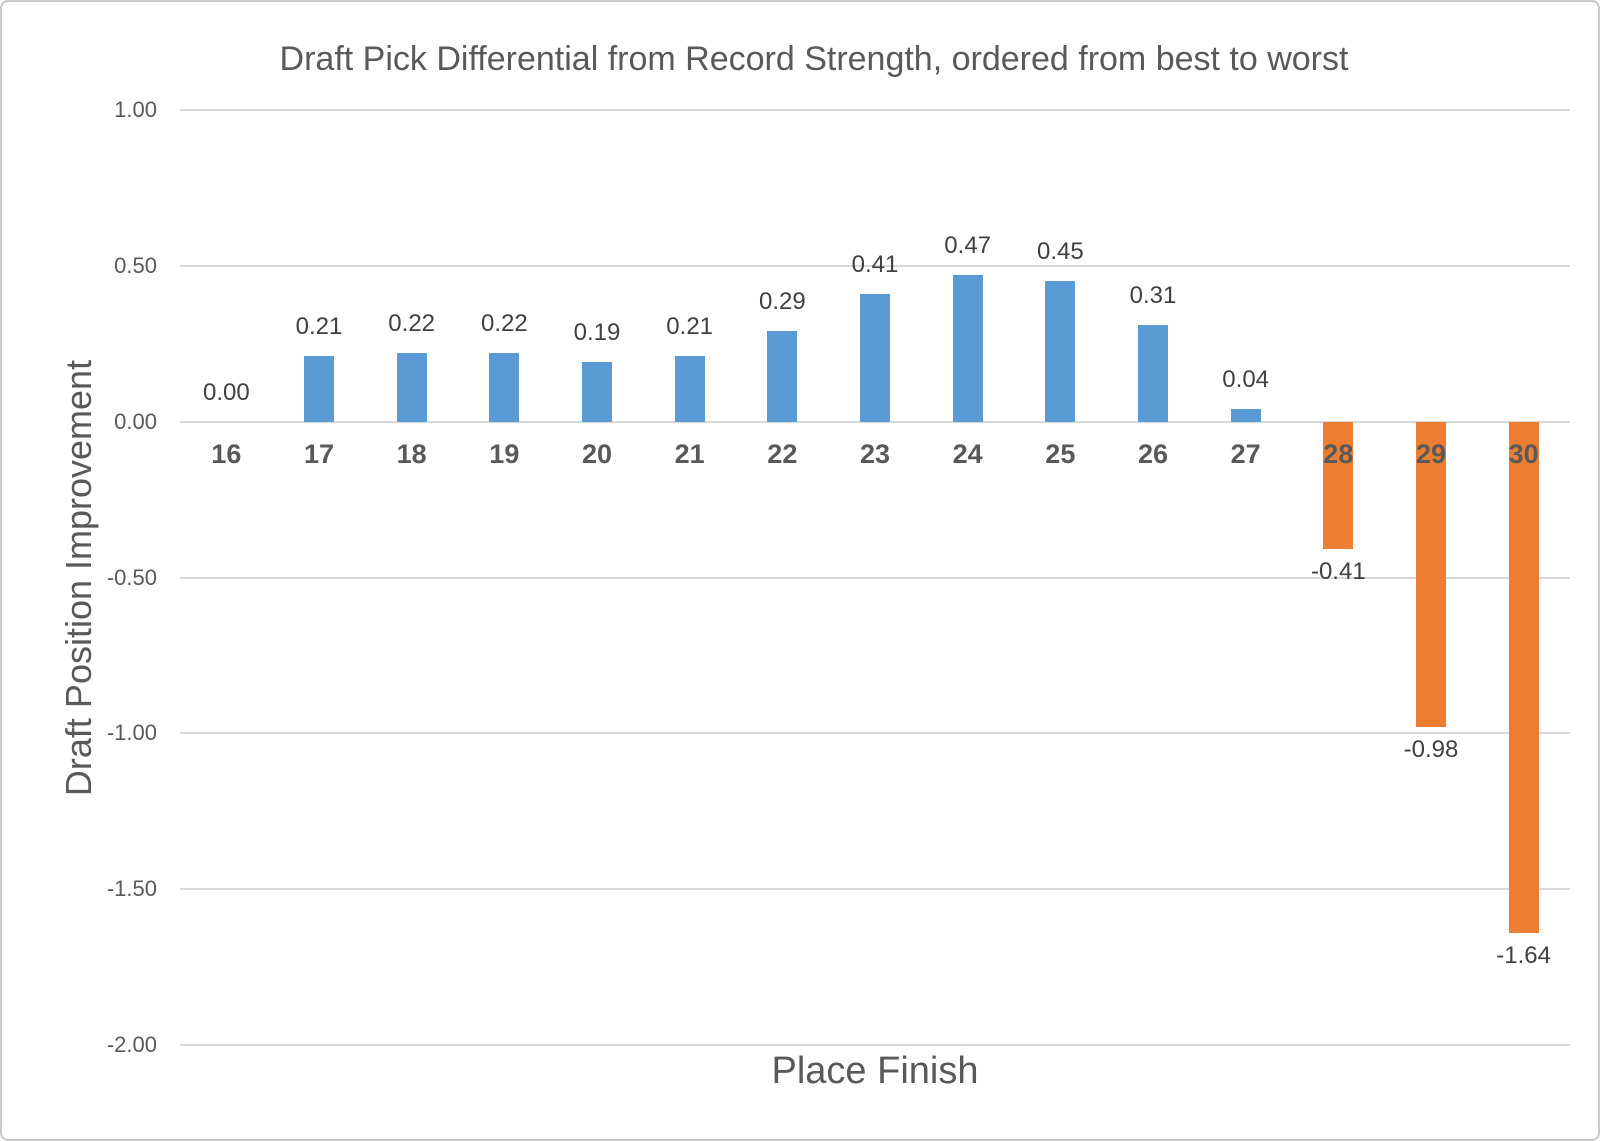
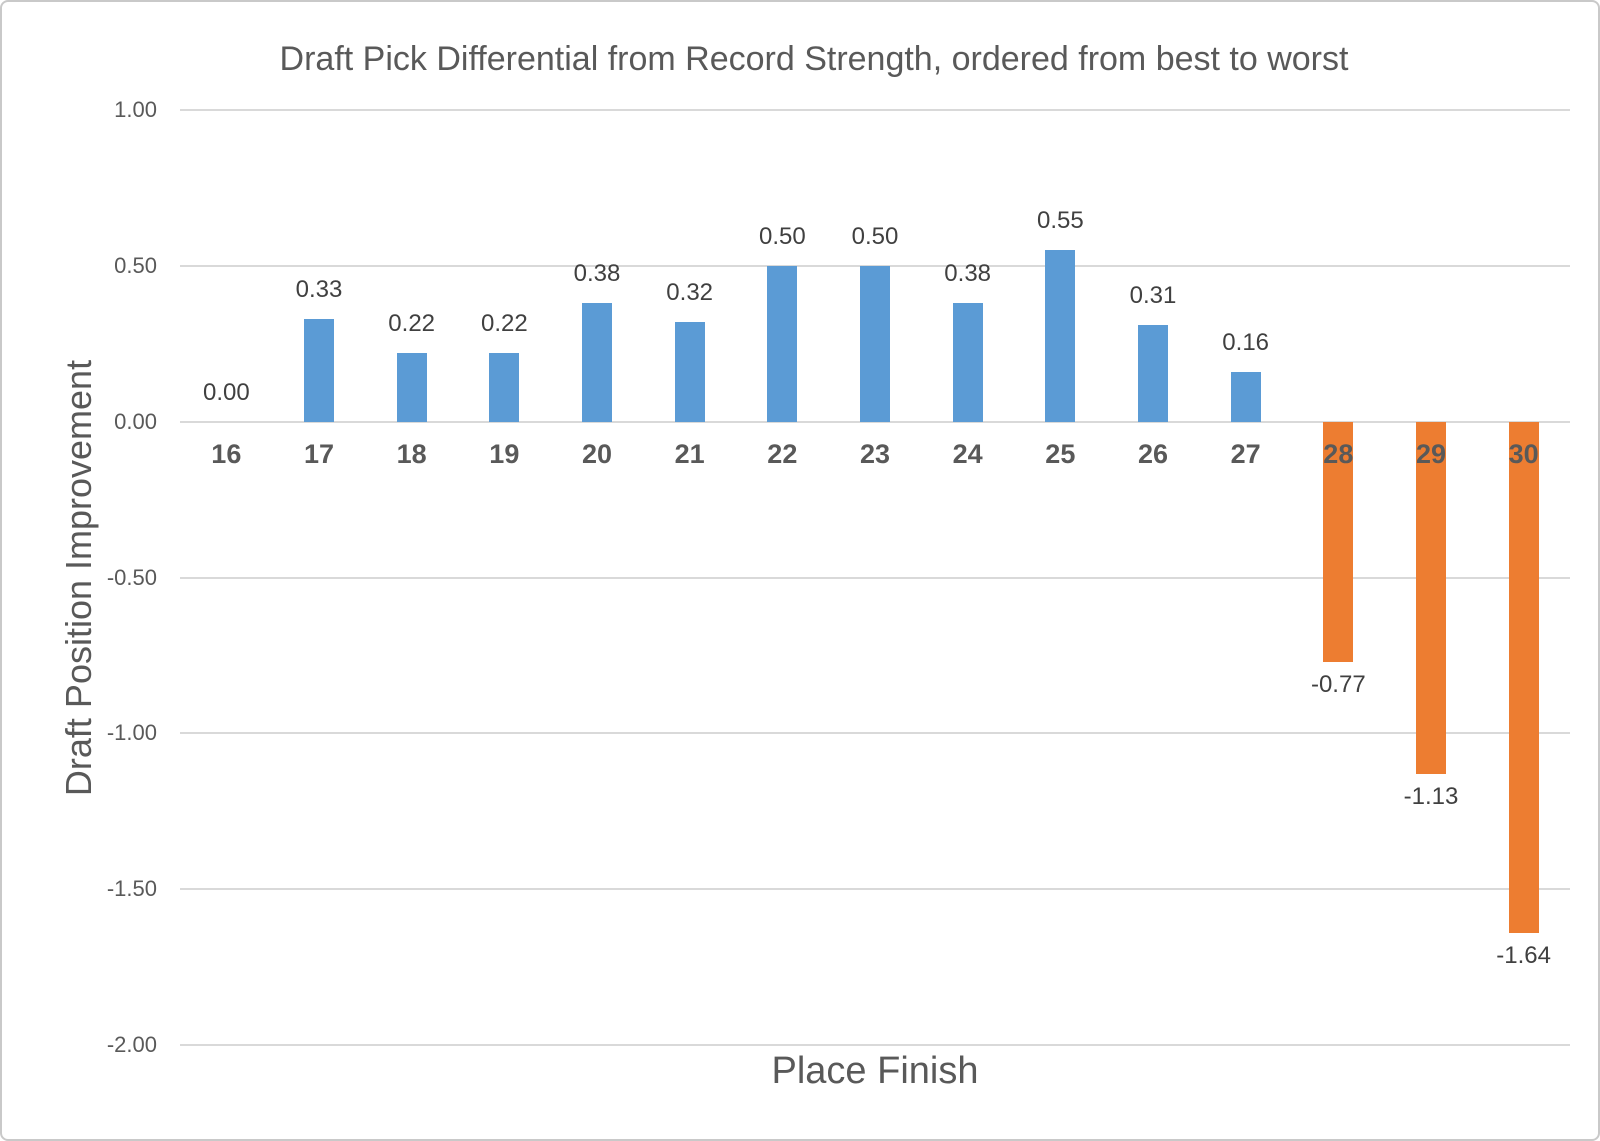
17: 0.21 -> 0.33
20: 0.19 -> 0.38
21: 0.21 -> 0.32
22: 0.29 -> 0.50
23: 0.41 -> 0.50
24: 0.47 -> 0.38
25: 0.45 -> 0.55
27: 0.04 -> 0.16
28: -0.41 -> -0.77
29: -0.98 -> -1.13
